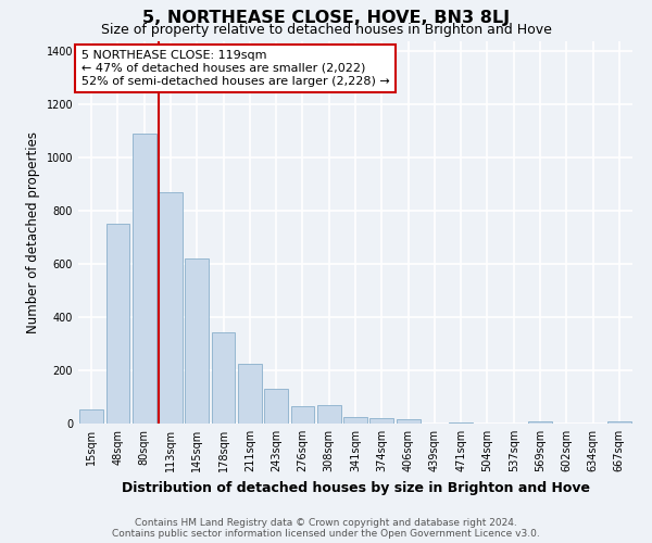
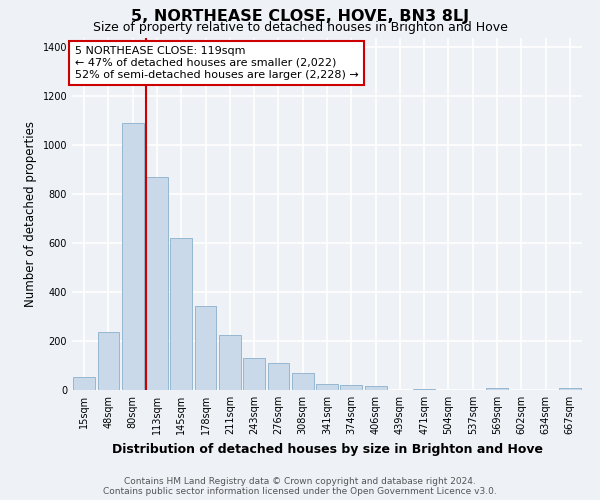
48sqm: 750 -> 235
276sqm: 65 -> 110
